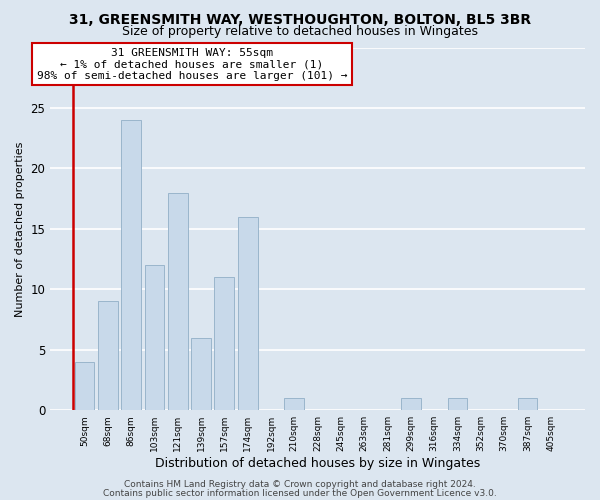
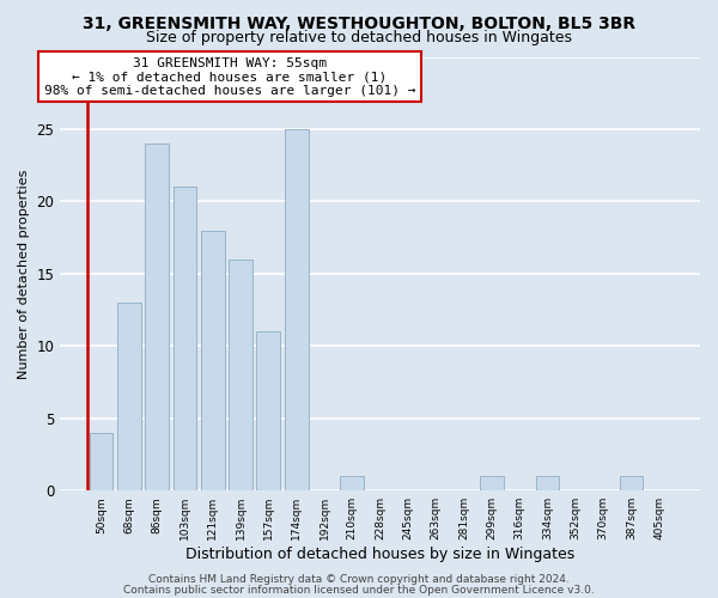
68sqm: 9 -> 13
103sqm: 12 -> 21
139sqm: 6 -> 16
174sqm: 16 -> 25
